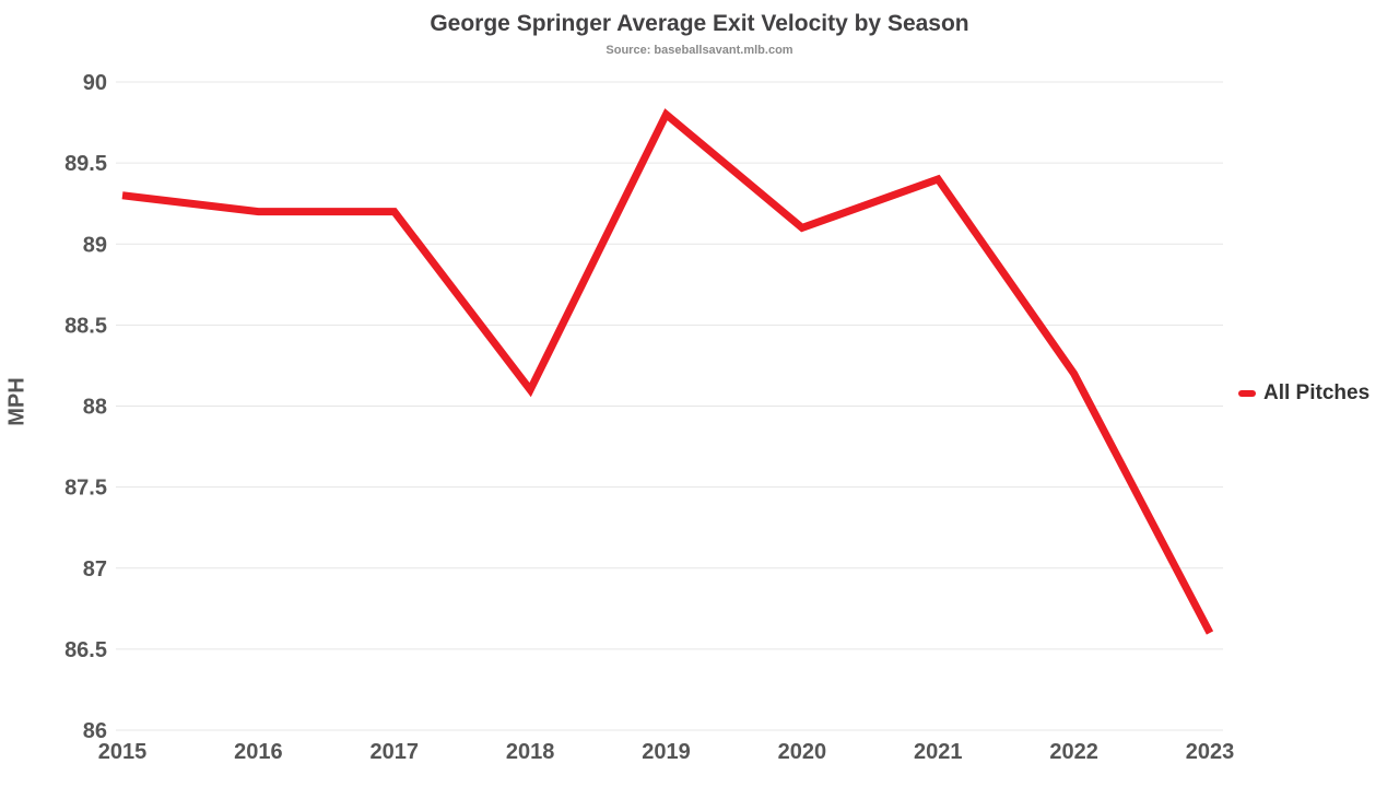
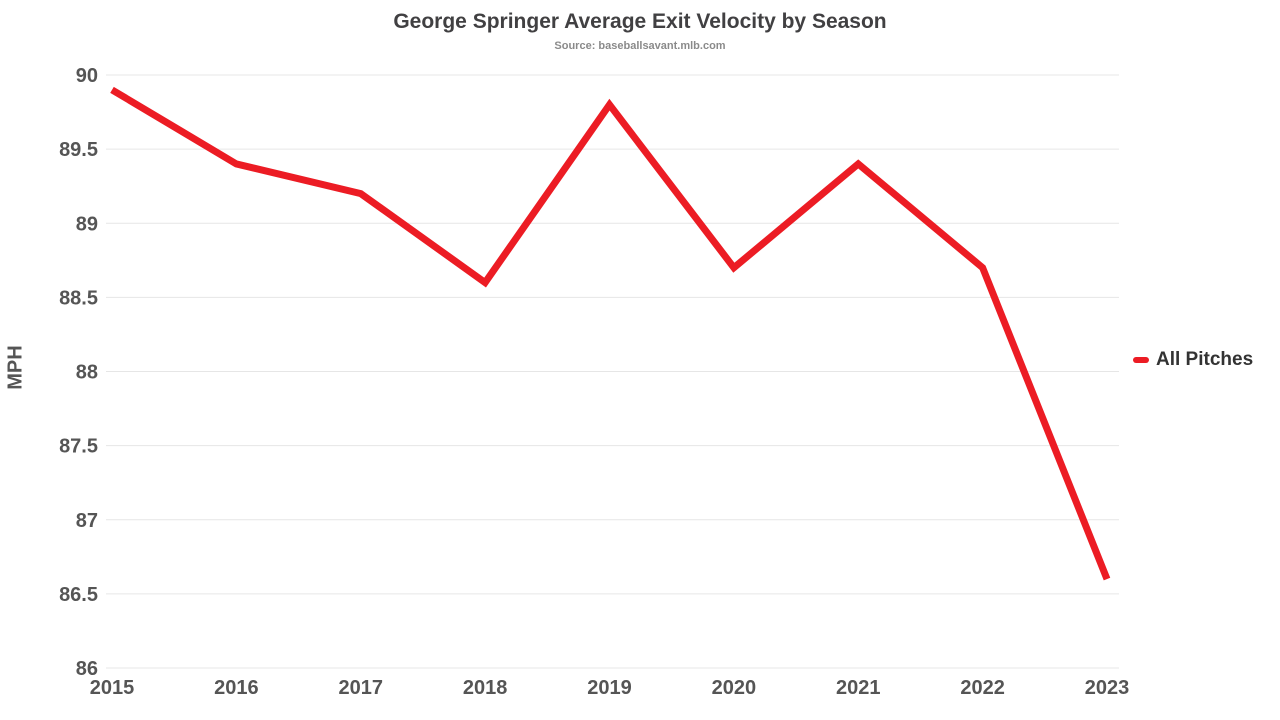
2015: 89.3 -> 89.9
2016: 89.2 -> 89.4
2018: 88.1 -> 88.6
2020: 89.1 -> 88.7
2022: 88.2 -> 88.7
